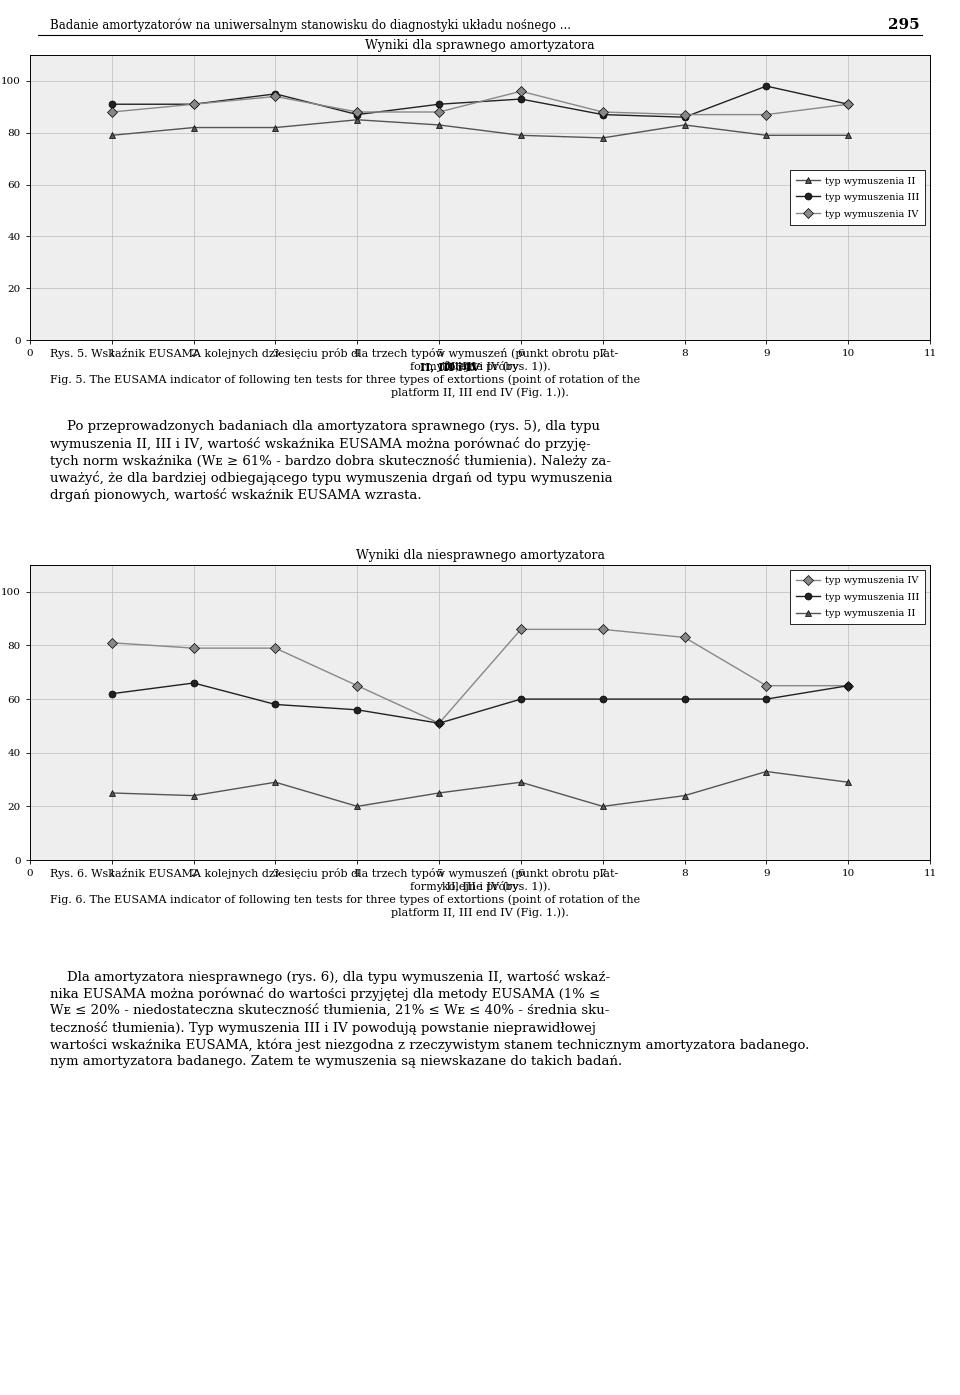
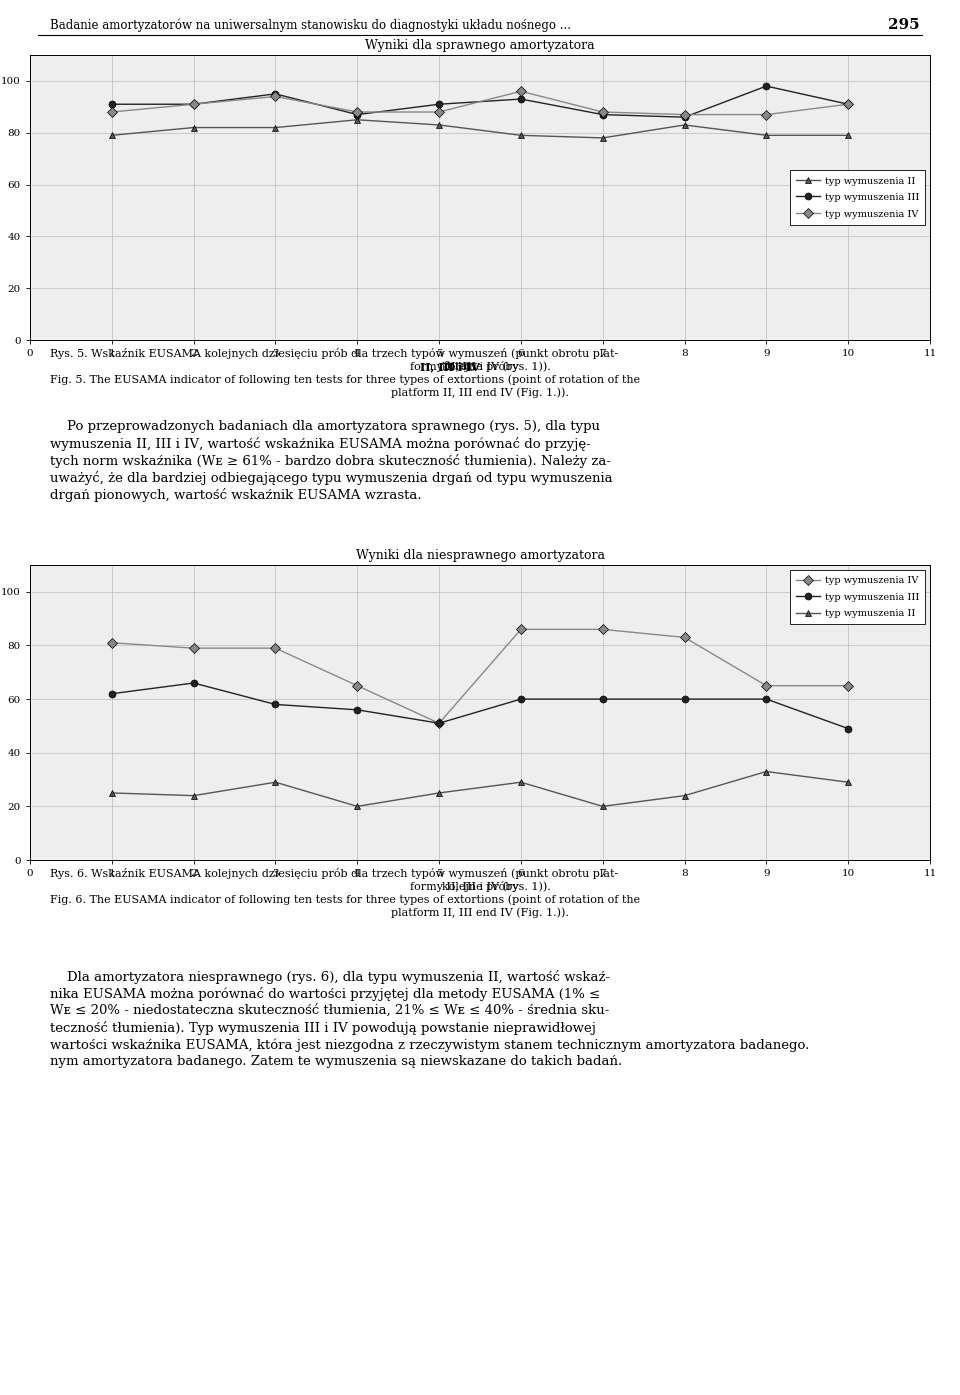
Wyniki dla niesprawnego amortyzatora/typ wymuszenia III/10: 65 -> 49
